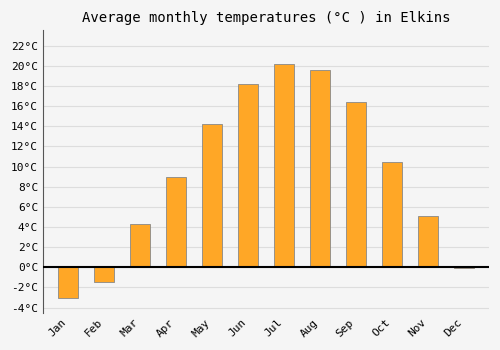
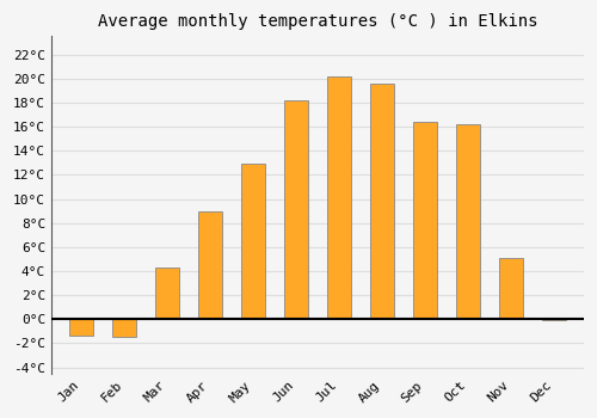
Jan: -3.0°C -> -1.4°C
May: 14.2°C -> 12.9°C
Oct: 10.4°C -> 16.2°C
